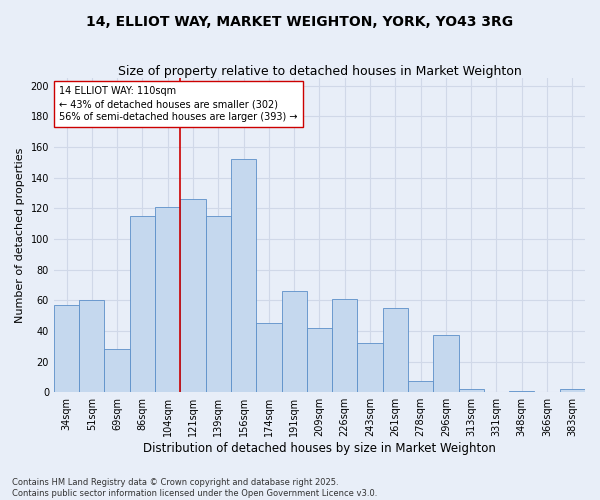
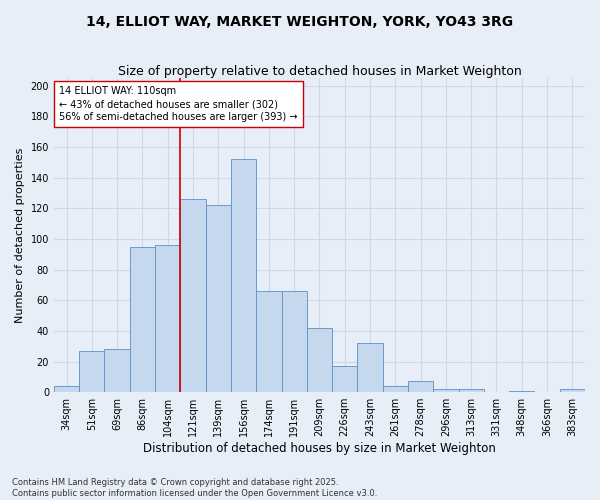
34sqm: 57 -> 4
51sqm: 60 -> 27
86sqm: 115 -> 95
104sqm: 121 -> 96
139sqm: 115 -> 122
174sqm: 45 -> 66
226sqm: 61 -> 17
261sqm: 55 -> 4
296sqm: 37 -> 2
